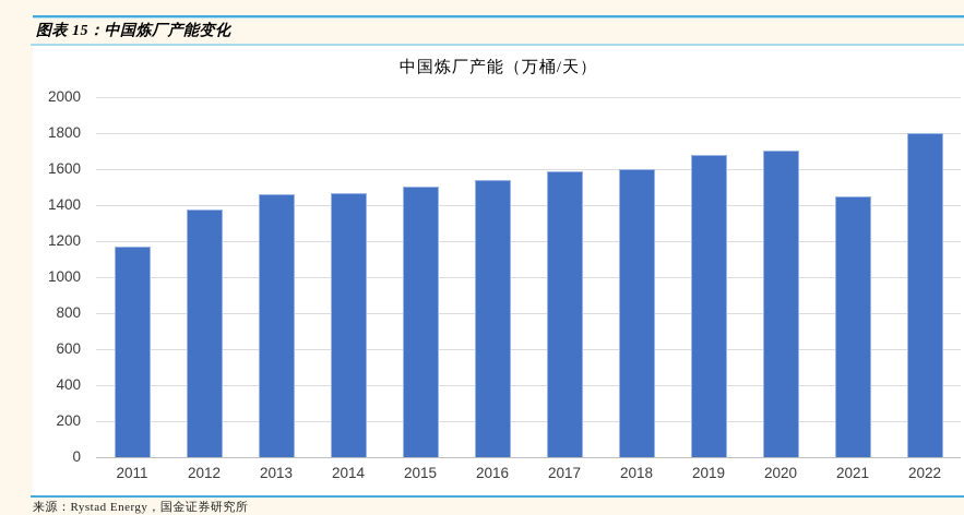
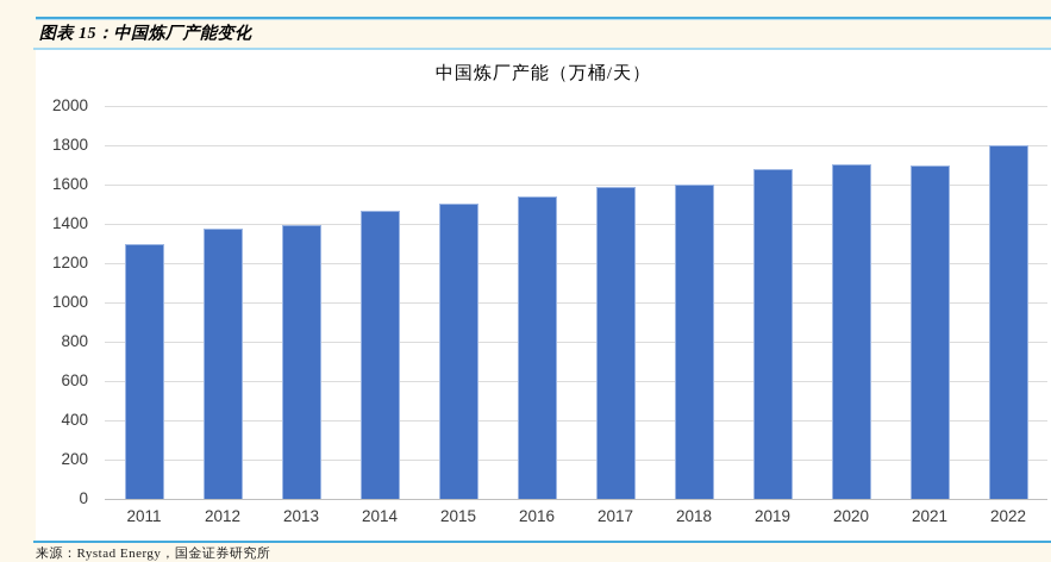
2011: 1170 -> 1300
2013: 1460 -> 1400
2021: 1450 -> 1700
